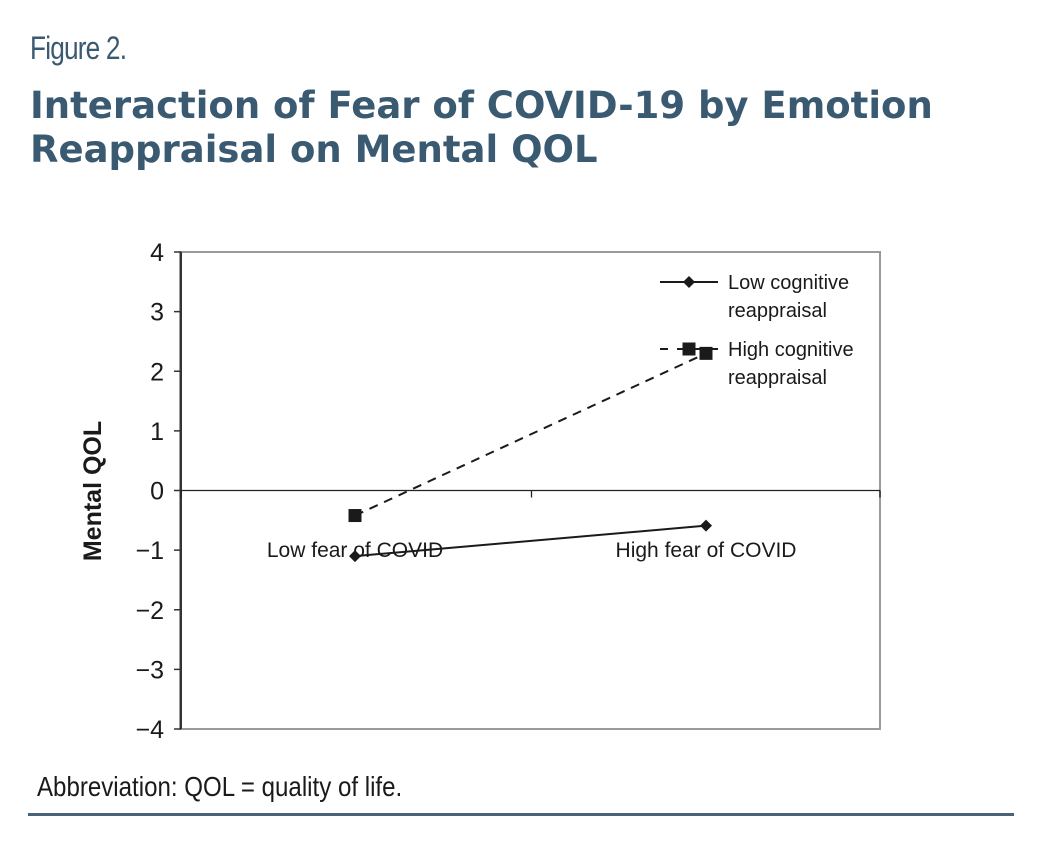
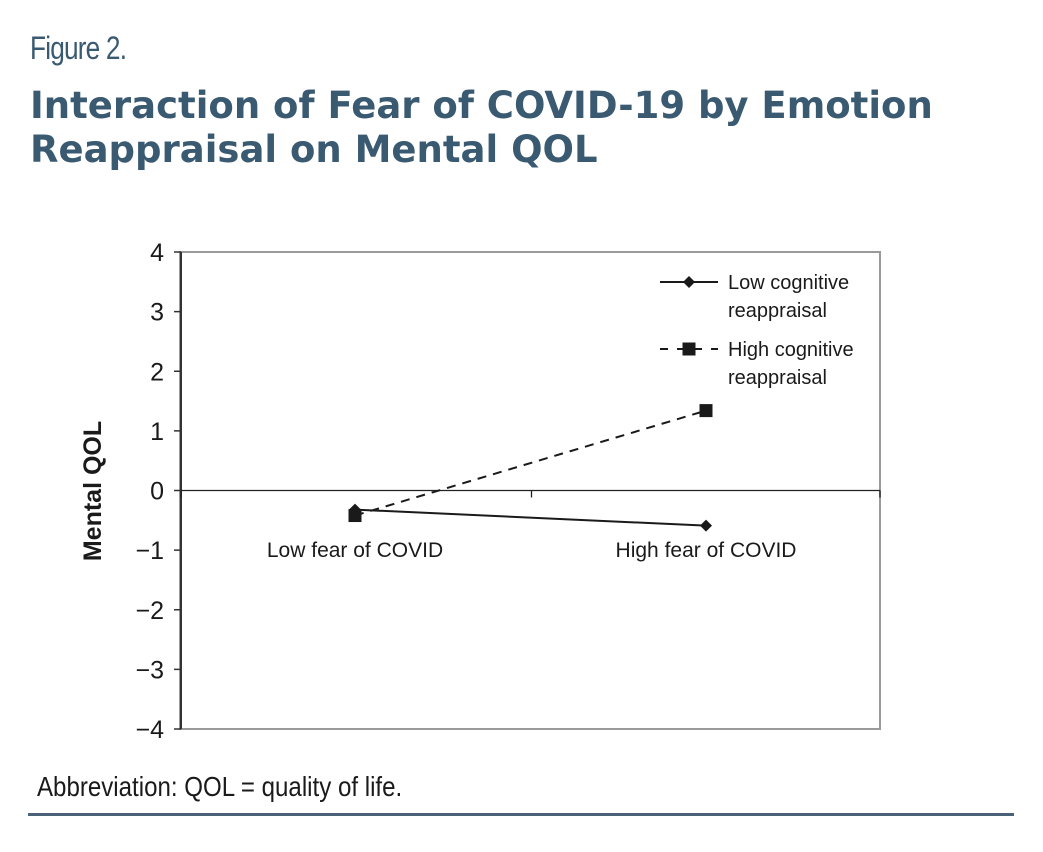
Low cognitive reappraisal/Low fear of COVID: -1.1 -> -0.3
High cognitive reappraisal/High fear of COVID: 2.3 -> 1.3
